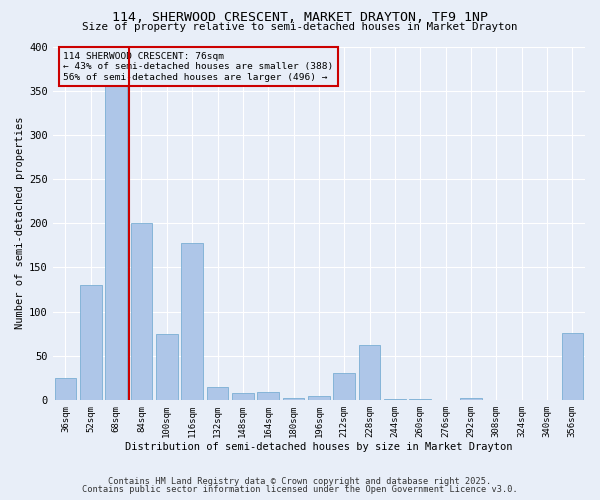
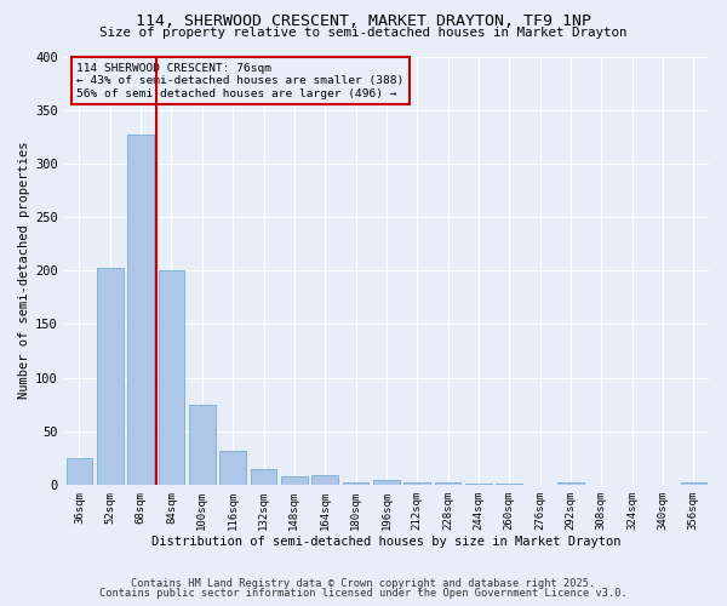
52sqm: 130 -> 203
68sqm: 356 -> 327
116sqm: 178 -> 32
212sqm: 30 -> 2
228sqm: 62 -> 2
356sqm: 76 -> 2
